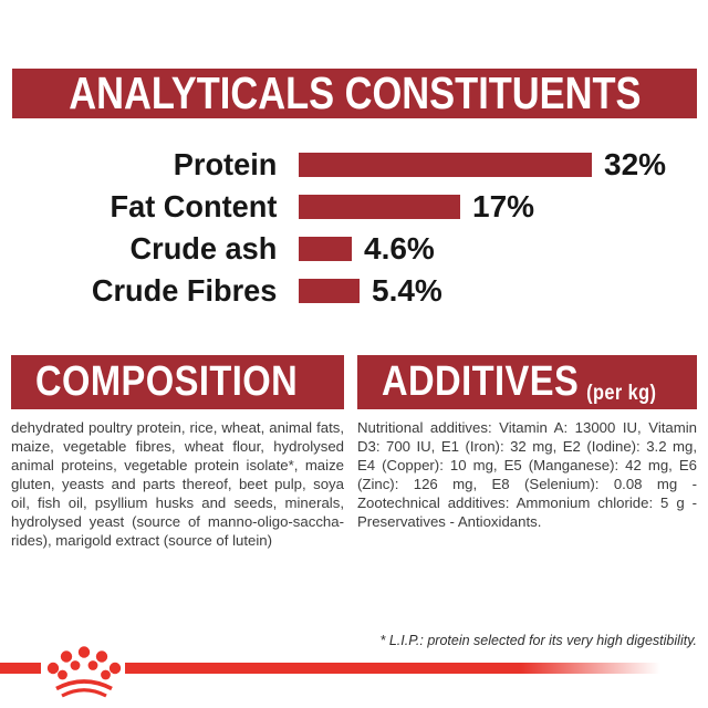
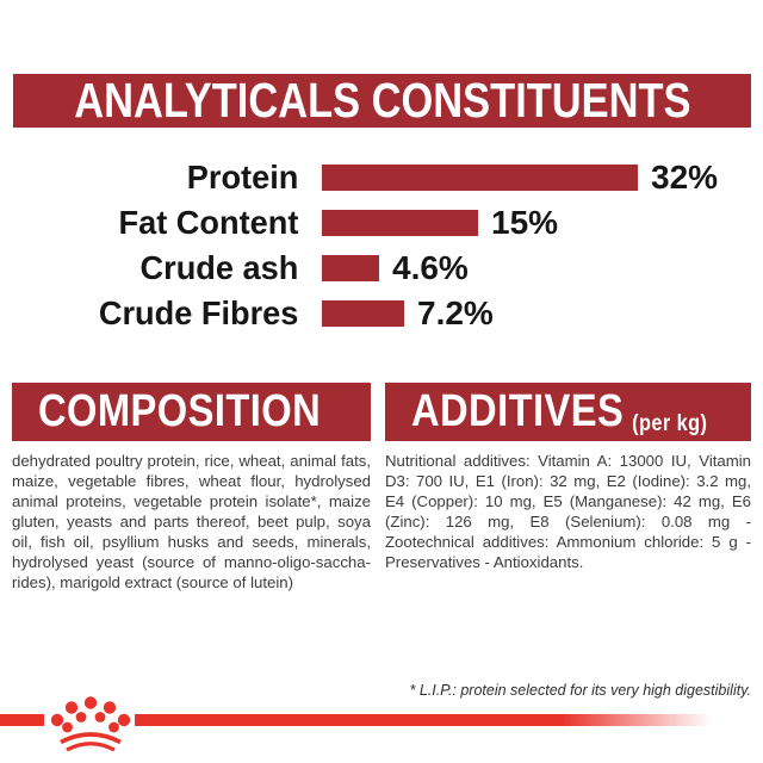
Fat Content: 17% -> 15%
Crude Fibres: 5.4% -> 7.2%
